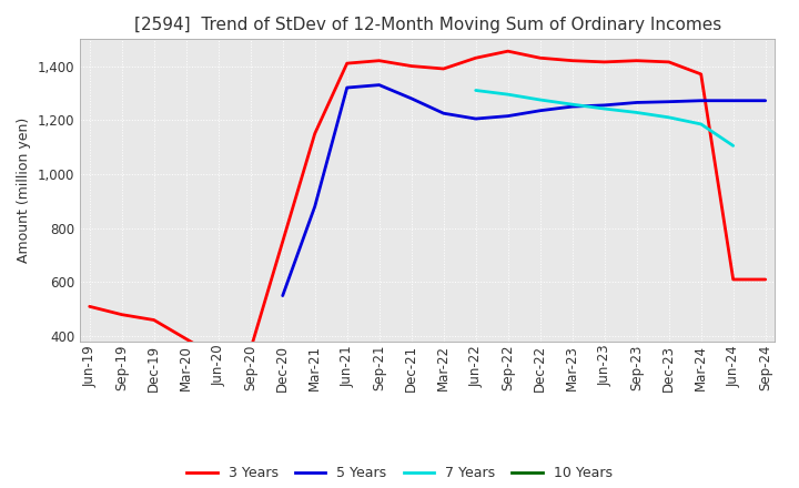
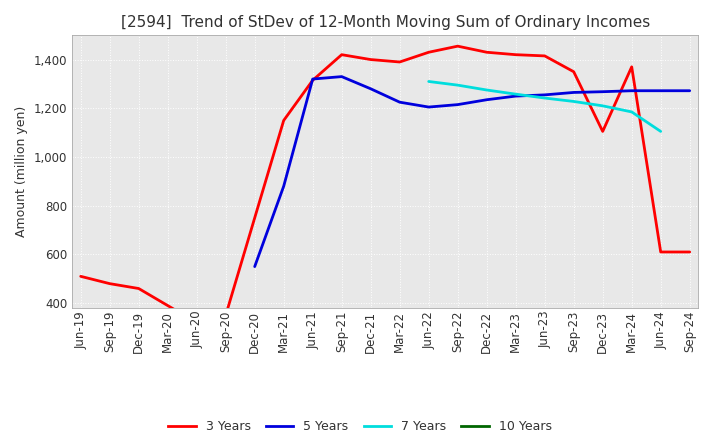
3 Years/Jun-21: 1,410 -> 1,315
3 Years/Sep-23: 1,420 -> 1,350
3 Years/Dec-23: 1,415 -> 1,105
